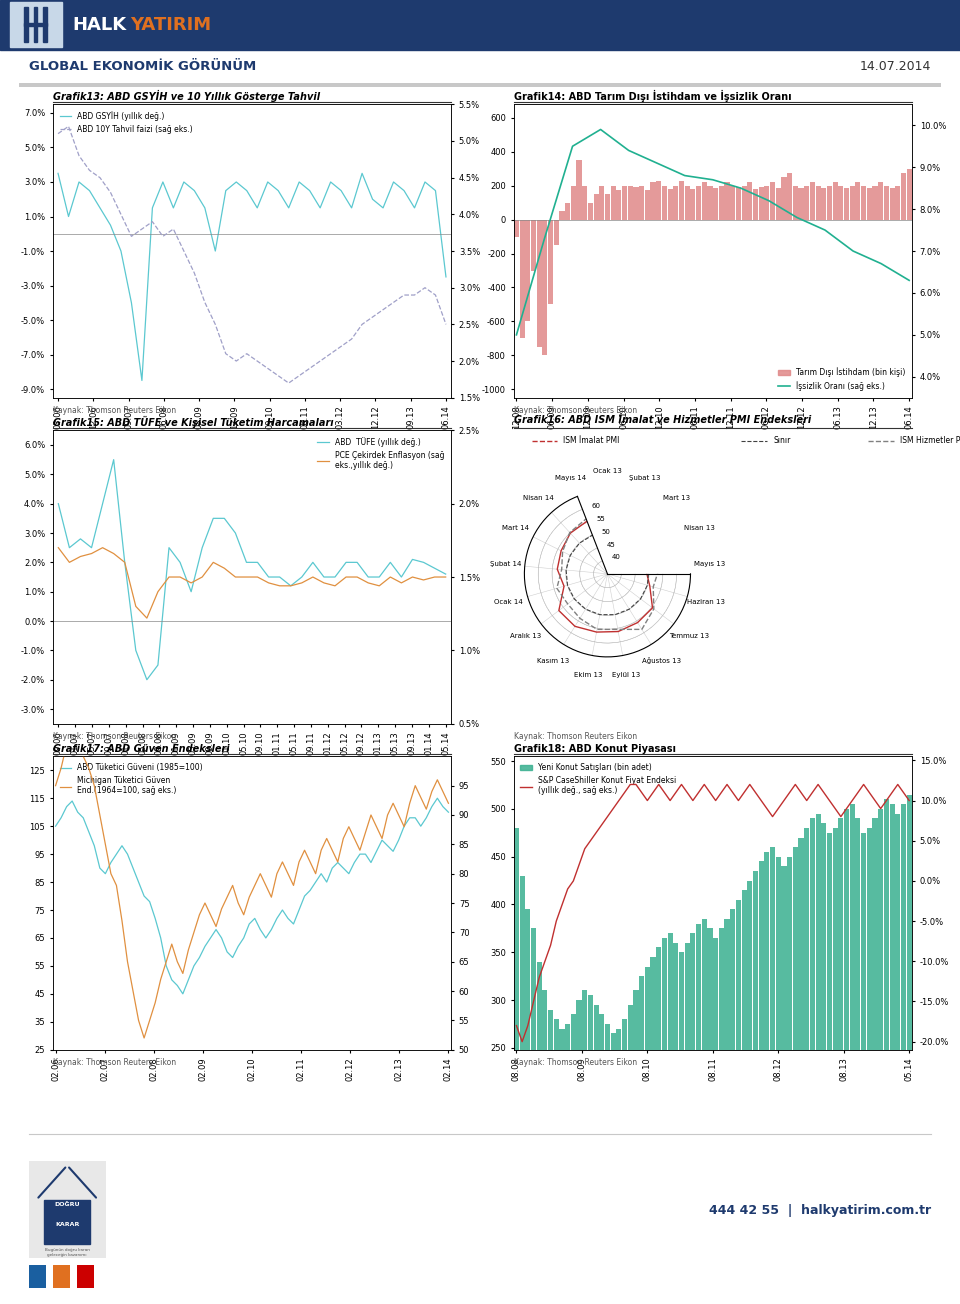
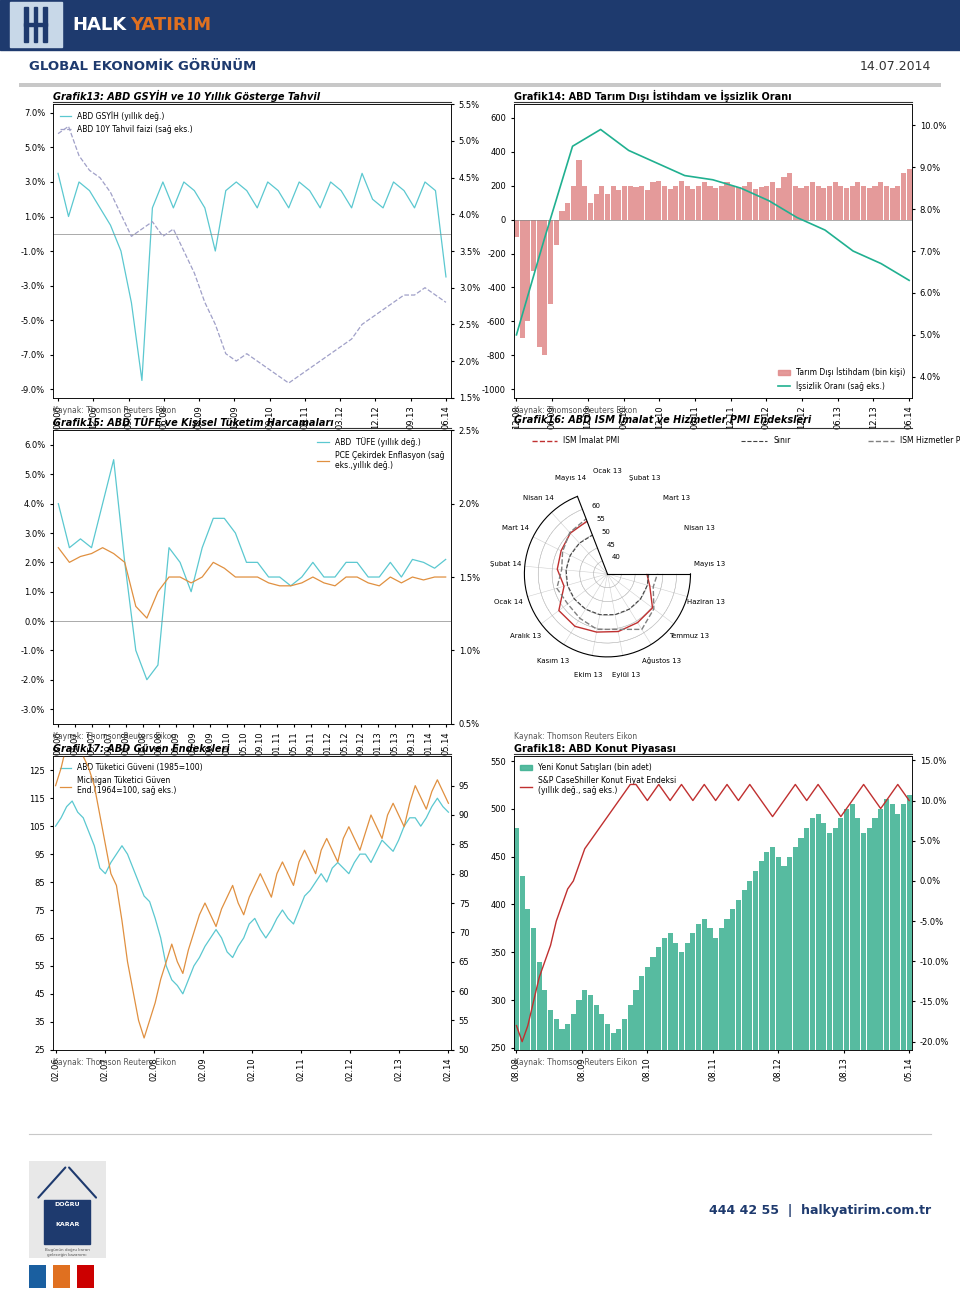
Grafik13: ABD GSYİH ve 10 Yıllık Gösterge Tahvil/ABD 10Y Tahvil faizi (sağ eks.)/06.14: 2.5% -> 2.8%
Grafik15: ABD TÜFE ve Kişisel Tüketim Harcamaları/ABD TÜFE (yıllık değ.)/05.14: 1.6% -> 2.1%
